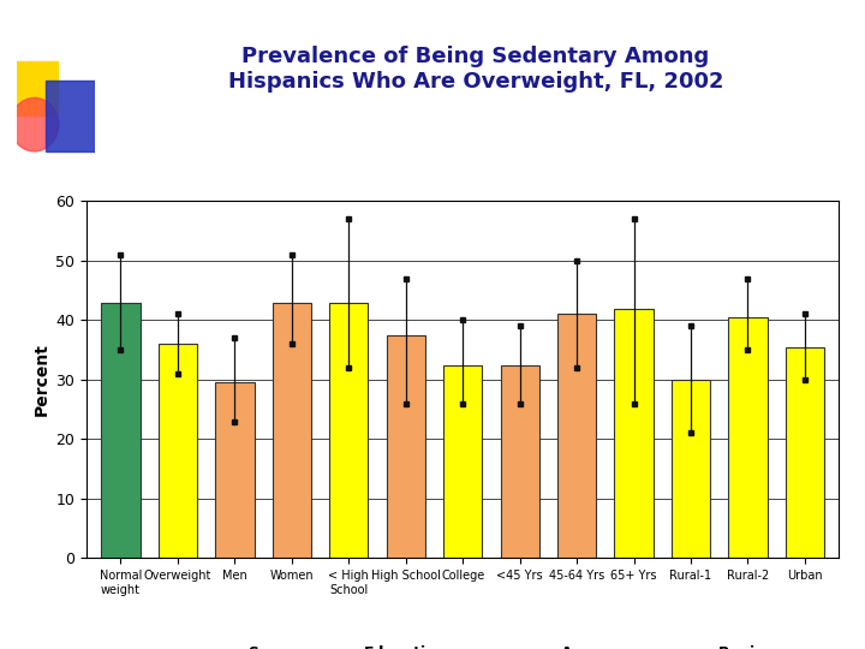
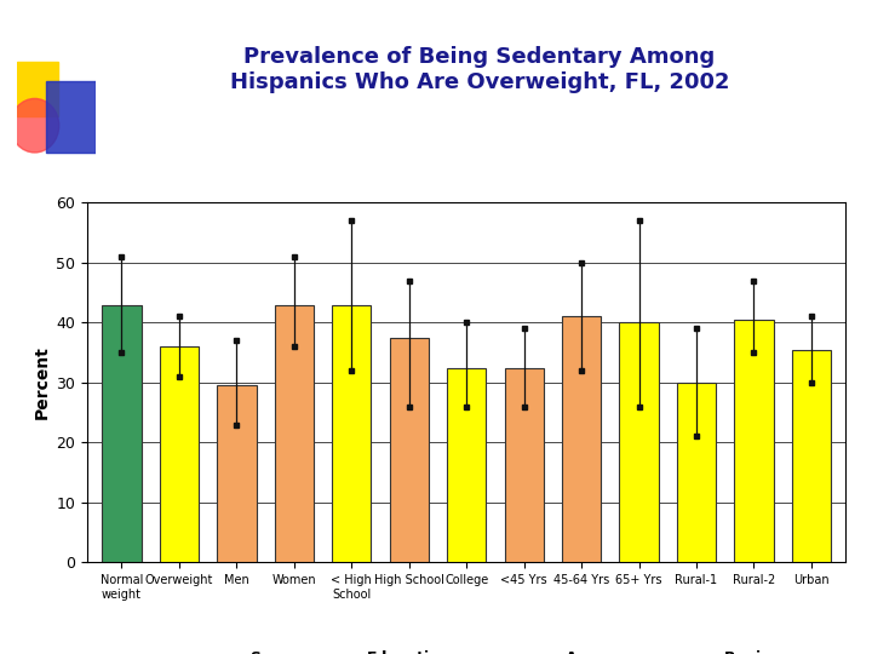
65+ Yrs: 42.0 -> 40.0
